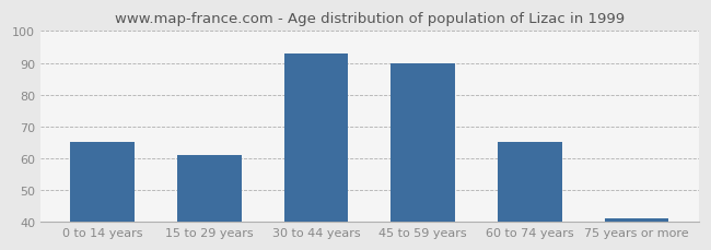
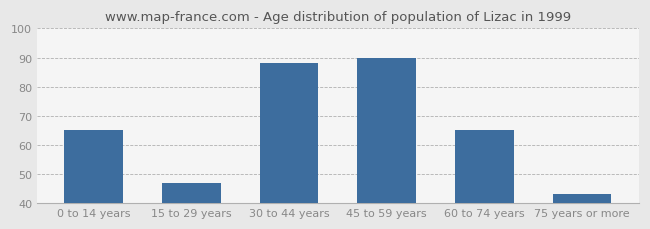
15 to 29 years: 61 -> 47
30 to 44 years: 93 -> 88
75 years or more: 41 -> 43
